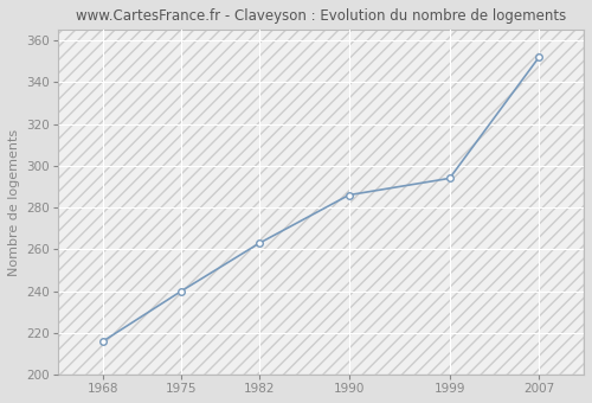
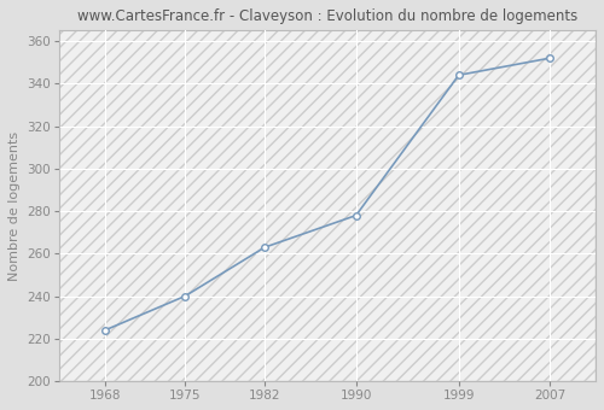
1968: 216 -> 224
1990: 286 -> 278
1999: 294 -> 344
